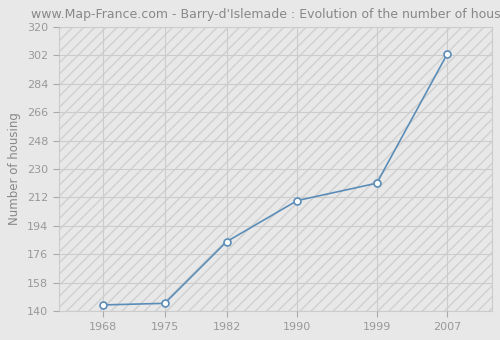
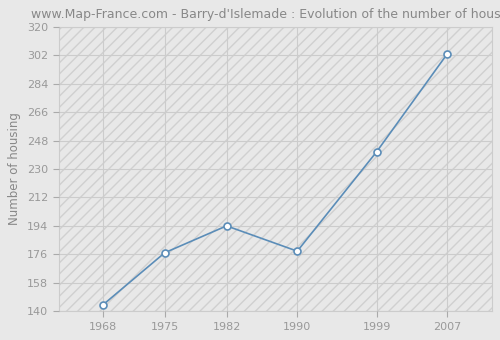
1975: 145 -> 177
1982: 184 -> 194
1990: 210 -> 178
1999: 221 -> 241
